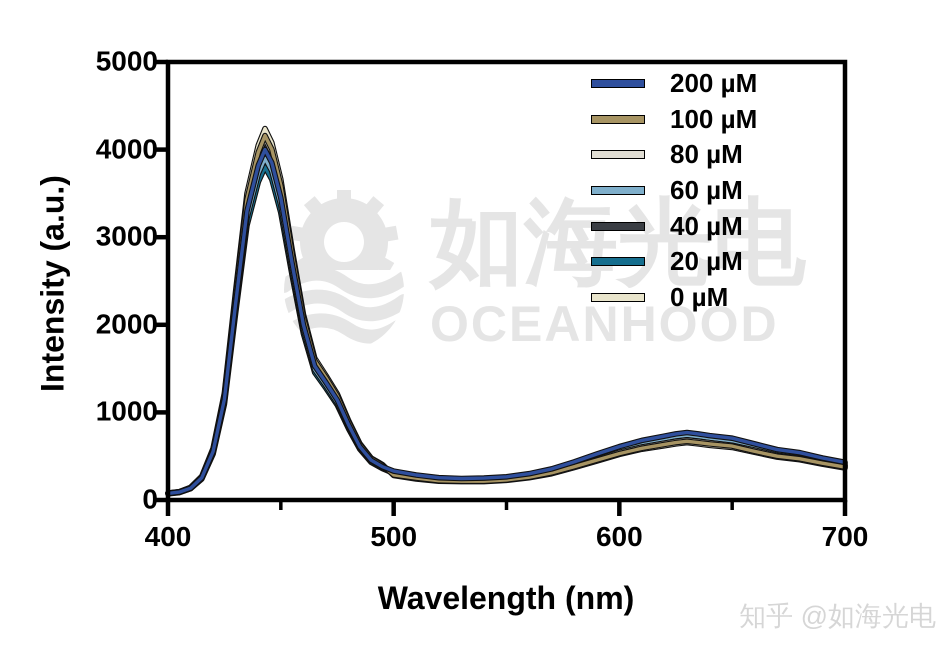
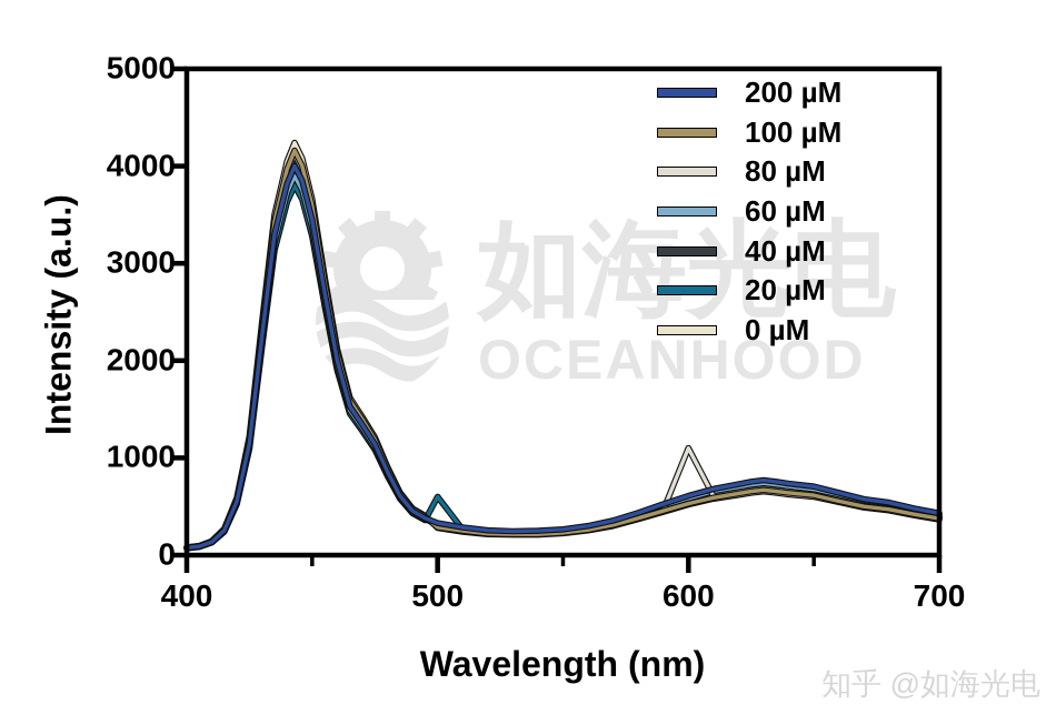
20 µM/500: 300 -> 600
80 µM/600: 500 -> 1100
